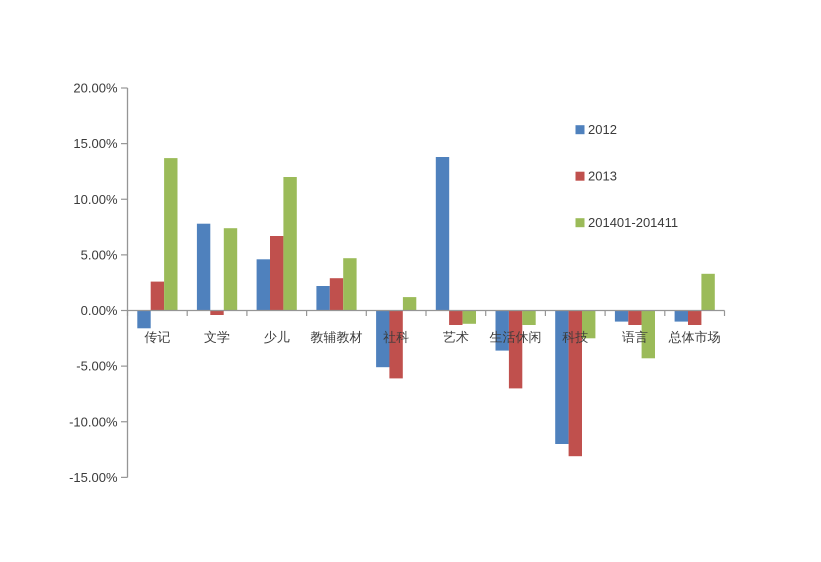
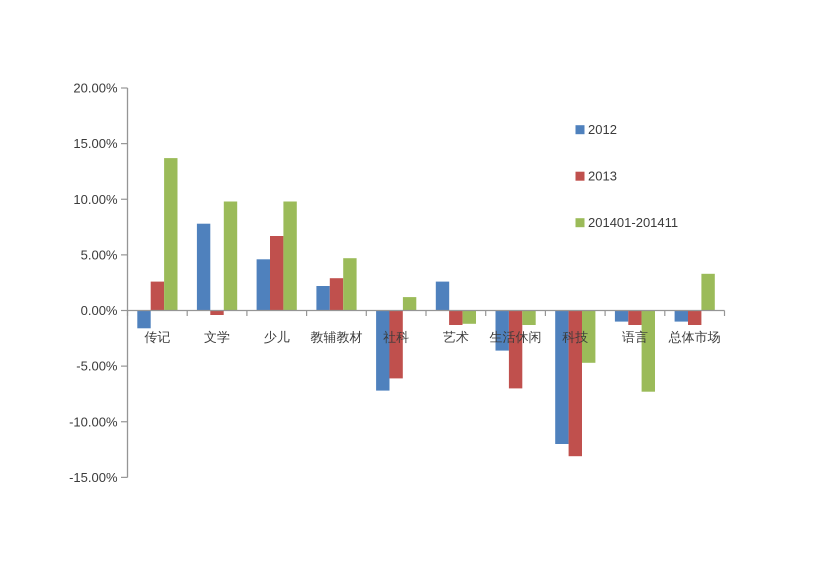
201401-201411/文学: 7.4% -> 9.8%
201401-201411/少儿: 12.0% -> 9.8%
2012/社科: -5.1% -> -7.2%
2012/艺术: 13.8% -> 2.6%
201401-201411/科技: -2.5% -> -4.7%
201401-201411/语言: -4.3% -> -7.3%
